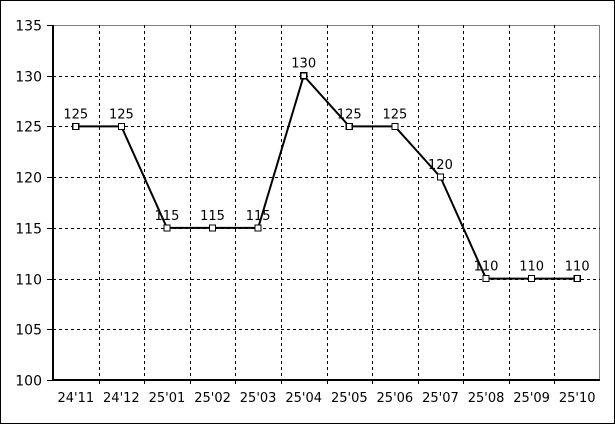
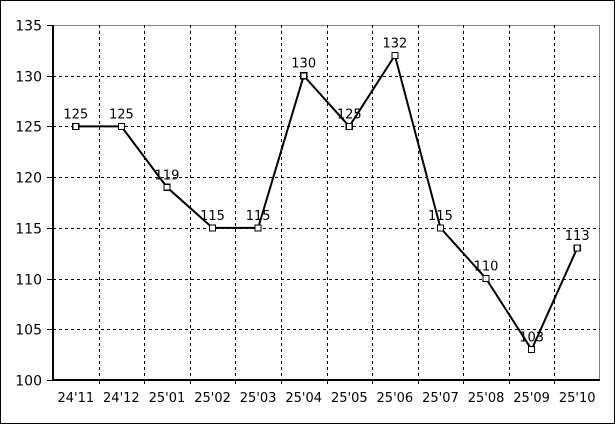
25'01: 115 -> 119
25'06: 125 -> 132
25'07: 120 -> 115
25'09: 110 -> 103
25'10: 110 -> 113
